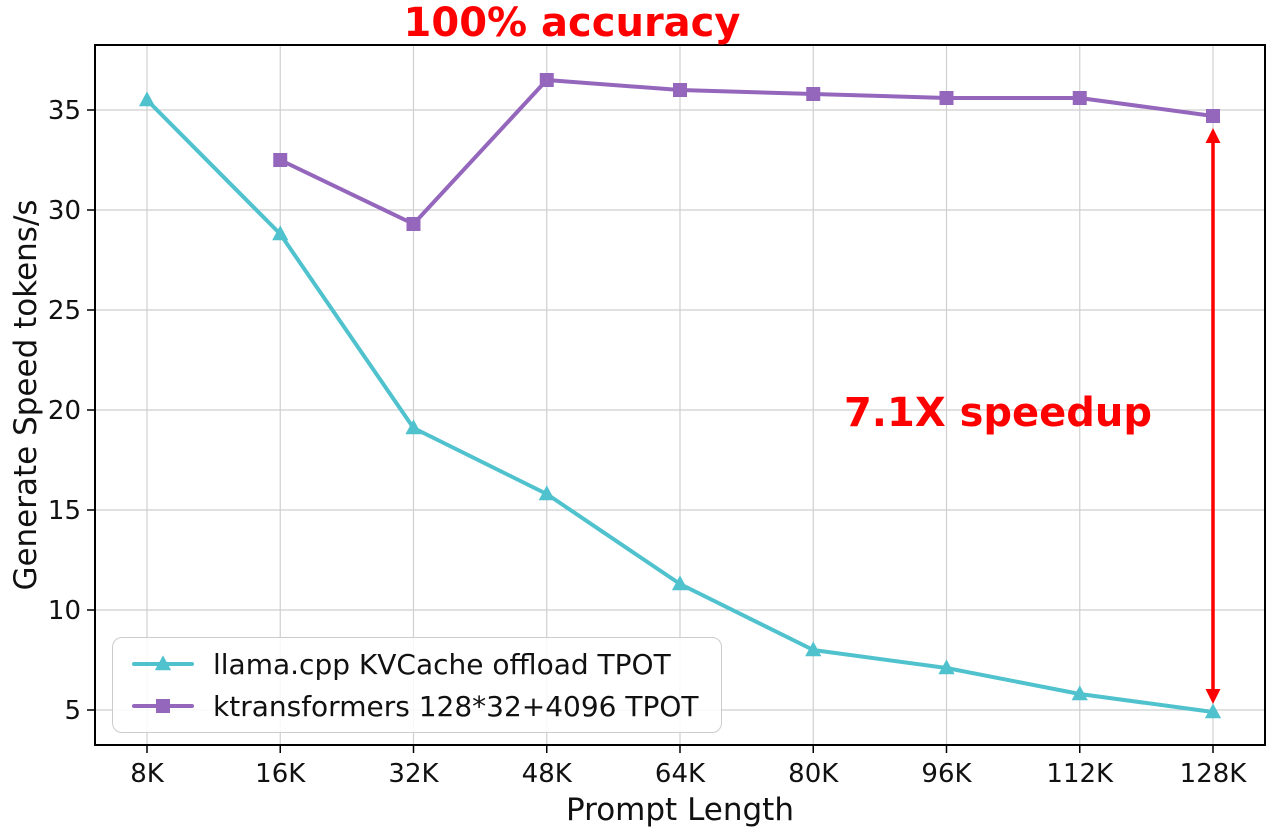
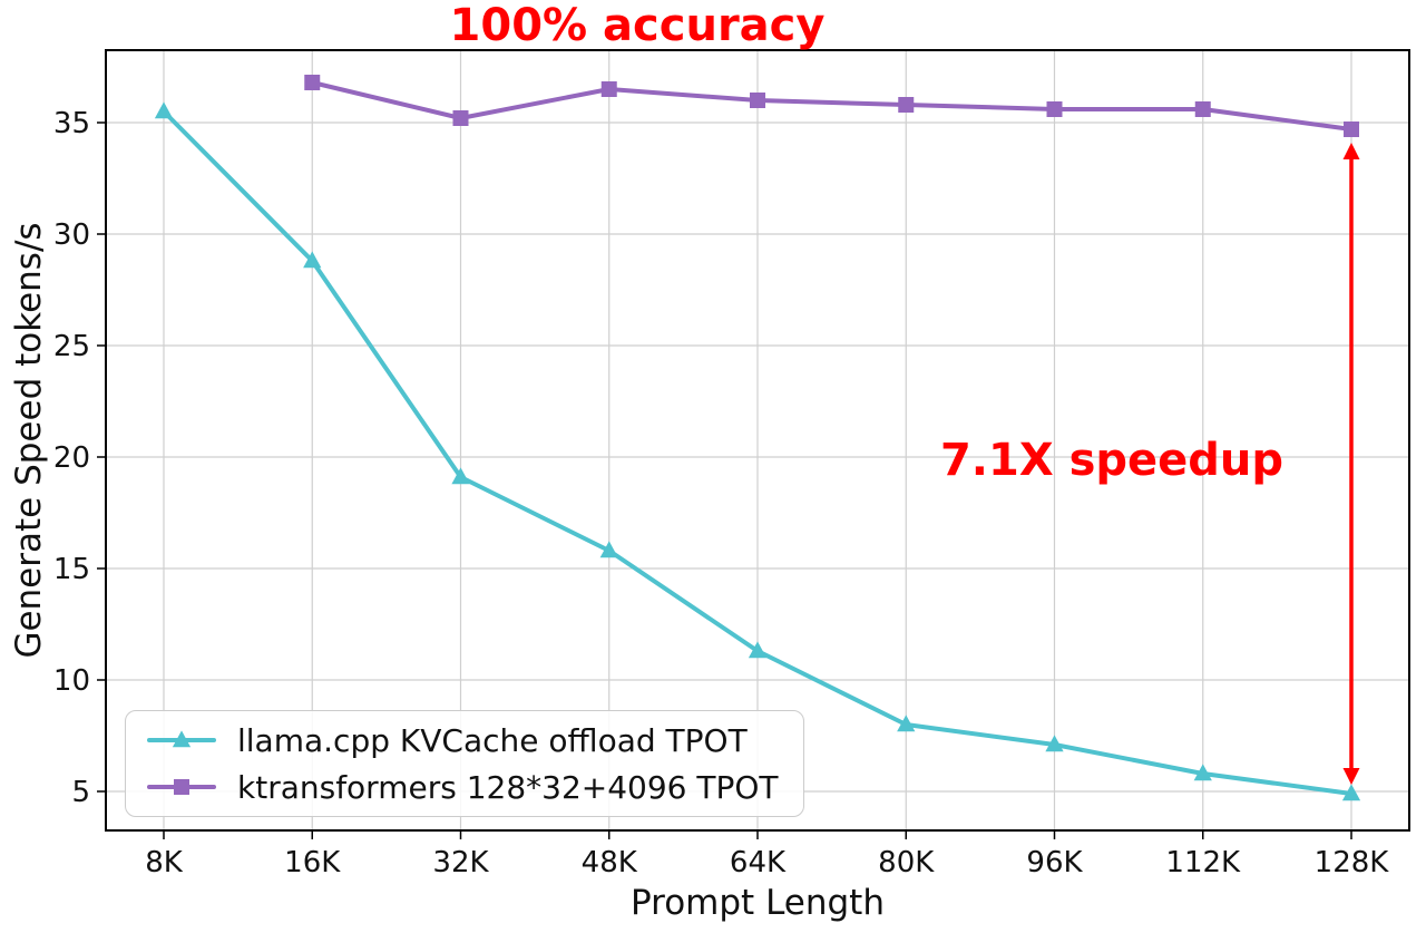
ktransformers 128*32+4096 TPOT/16K: 32.5 -> 36.8
ktransformers 128*32+4096 TPOT/32K: 29.3 -> 35.2
